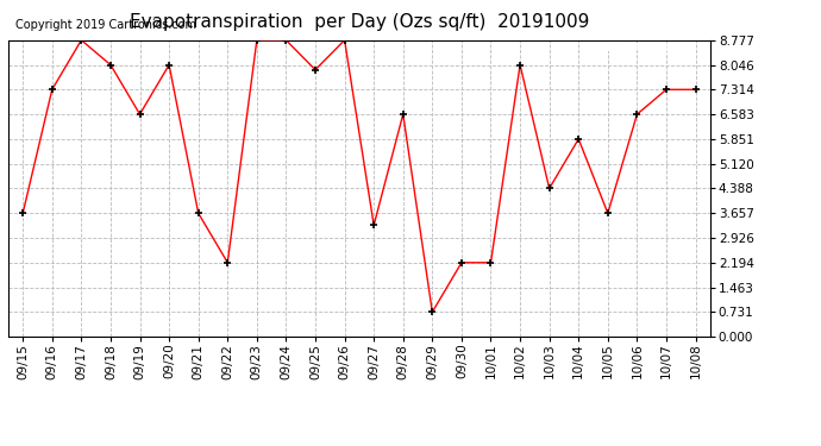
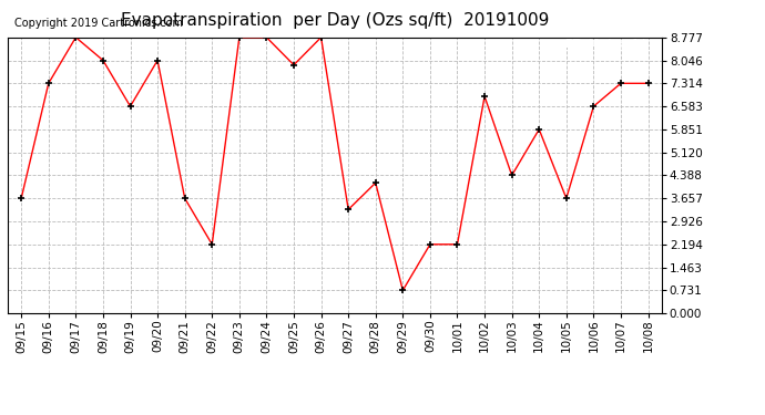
09/28: 6.58 -> 4.15
10/02: 8.05 -> 6.90
